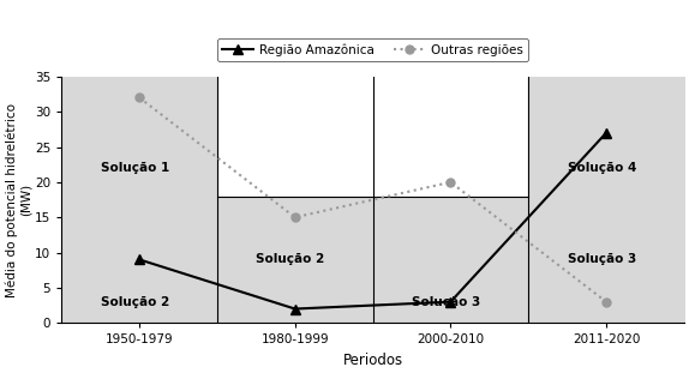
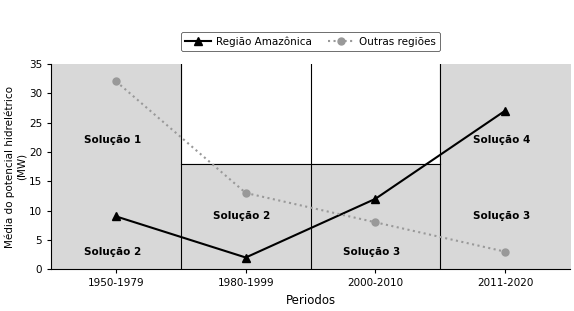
Outras regiões/1980-1999: 15 -> 13
Região Amazônica/2000-2010: 3 -> 12
Outras regiões/2000-2010: 20 -> 8
